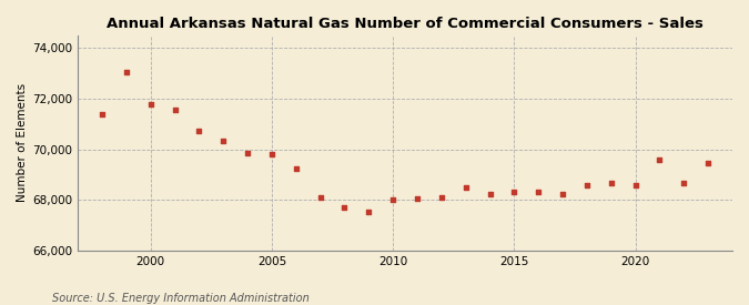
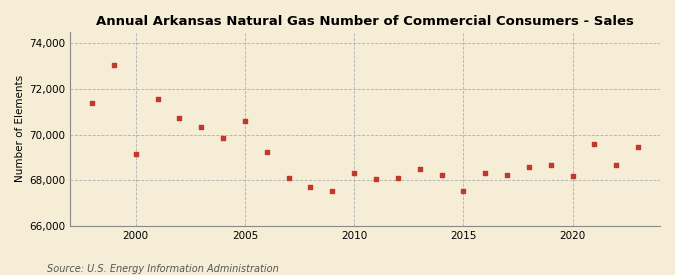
2000: 71,800 -> 69,150
2005: 69,800 -> 70,600
2010: 68,000 -> 68,300
2015: 68,300 -> 67,550
2020: 68,600 -> 68,200
